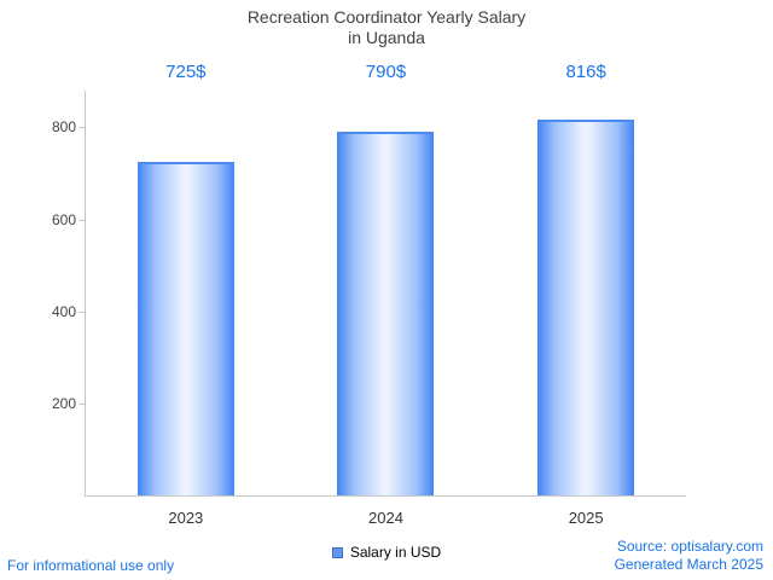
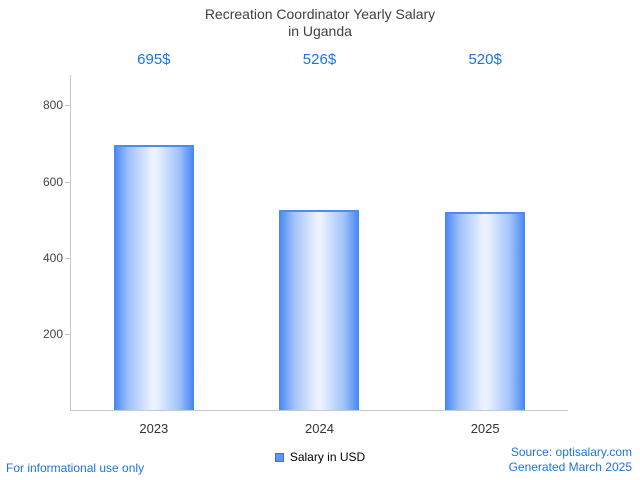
2023: 725 -> 695
2024: 790 -> 526
2025: 816 -> 520
